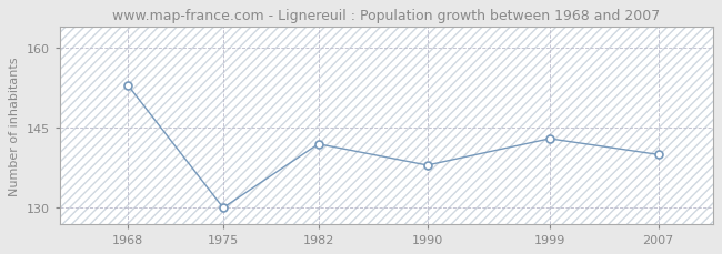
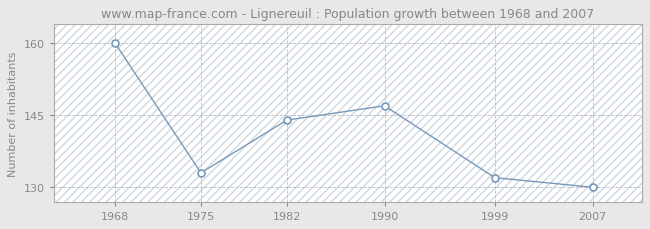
1968: 153 -> 160
1975: 130 -> 133
1982: 142 -> 144
1990: 138 -> 147
1999: 143 -> 132
2007: 140 -> 130
